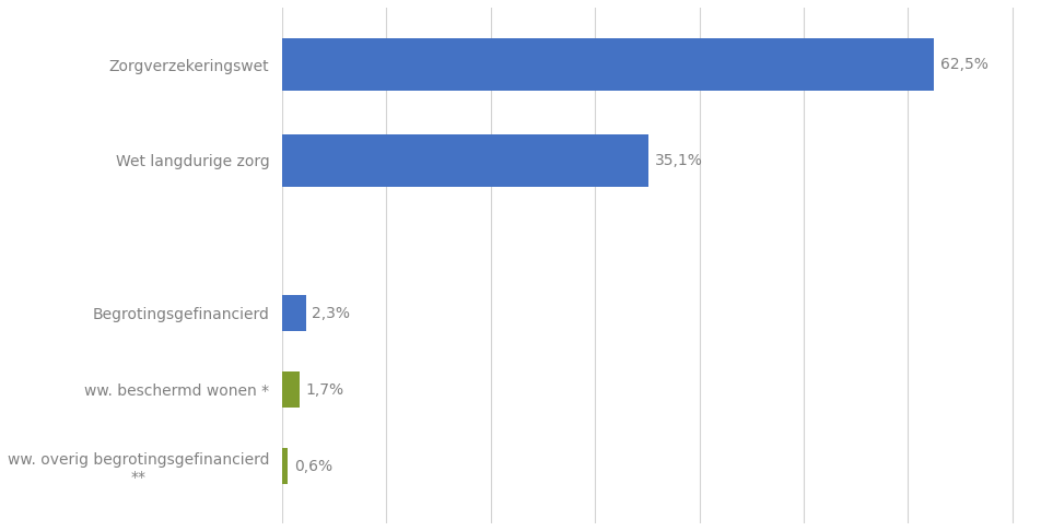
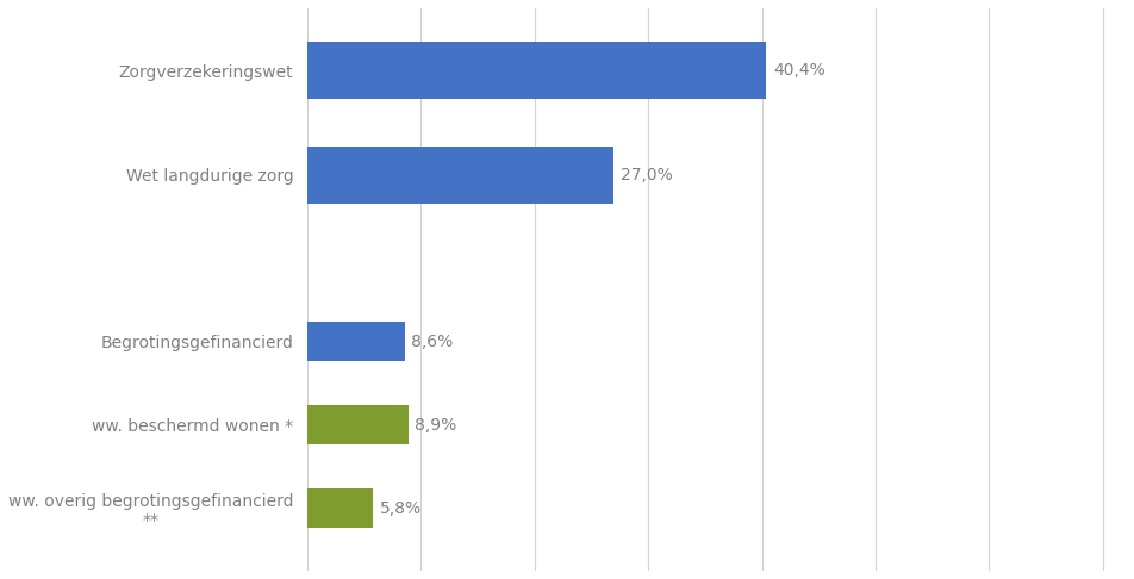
Zorgverzekeringswet: 62,5% -> 40,4%
Wet langdurige zorg: 35,1% -> 27,0%
Begrotingsgefinancierd: 2,3% -> 8,6%
ww. beschermd wonen *: 1,7% -> 8,9%
ww. overig begrotingsgefinancierd **: 0,6% -> 5,8%
